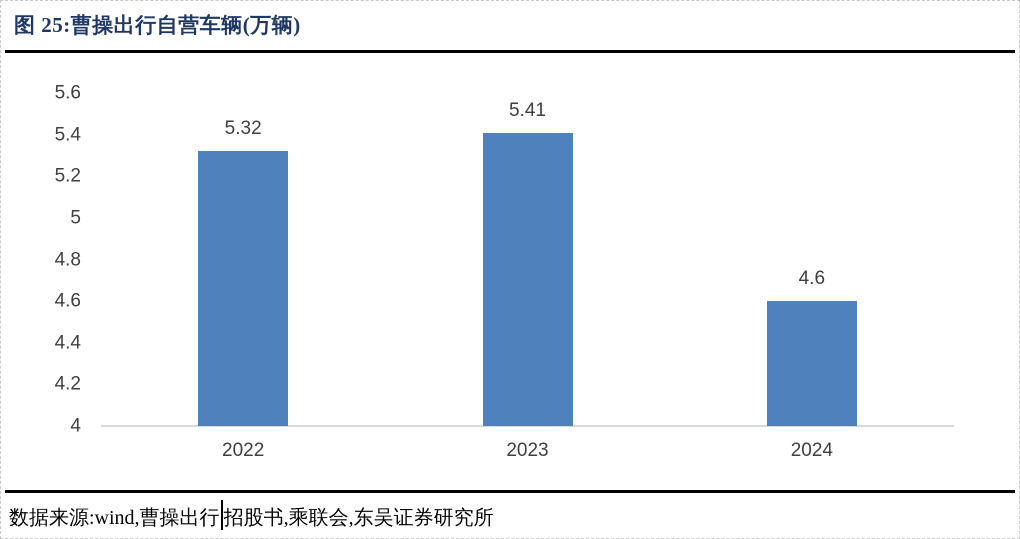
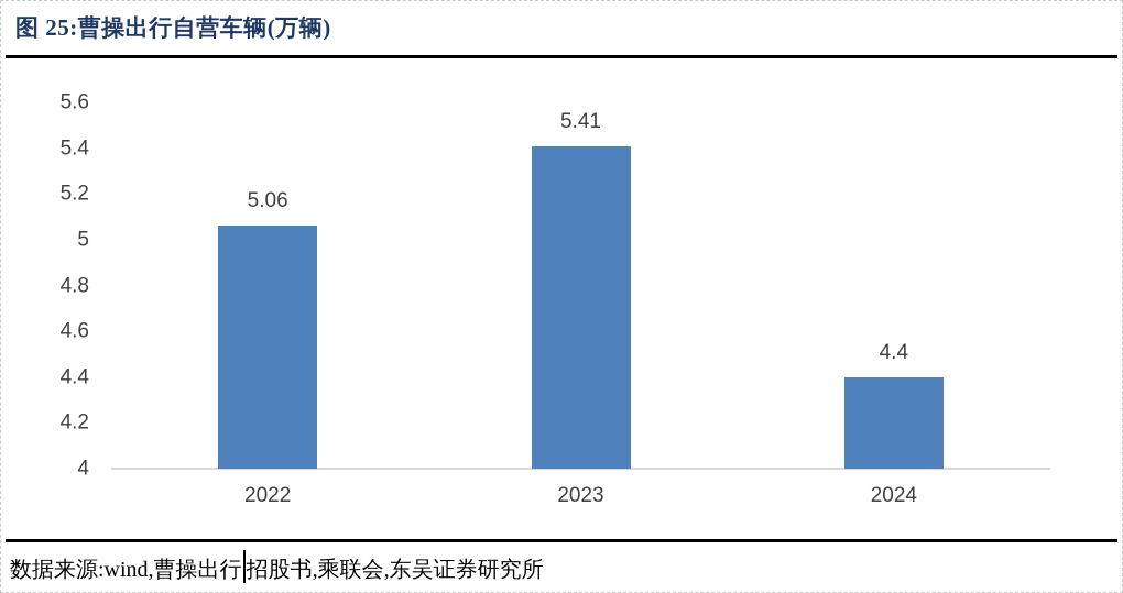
2022: 5.32 -> 5.06
2024: 4.6 -> 4.4
